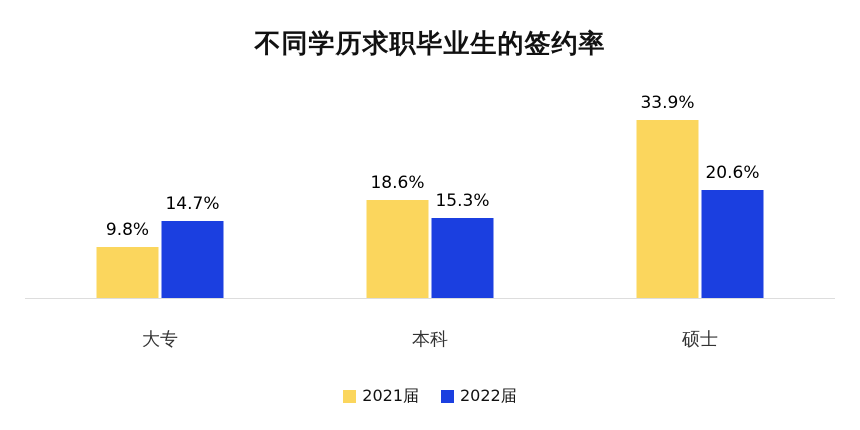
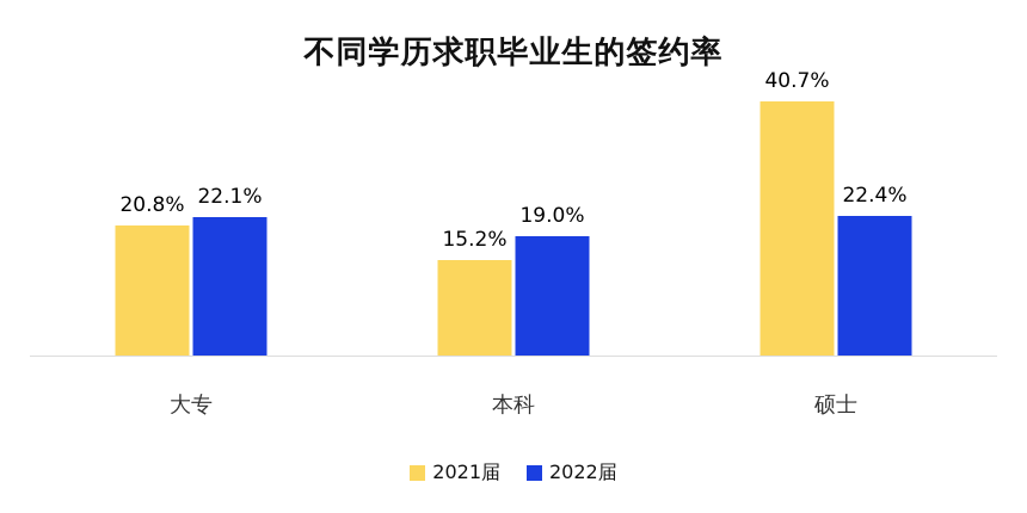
2021届/大专: 9.8% -> 20.8%
2022届/大专: 14.7% -> 22.1%
2021届/本科: 18.6% -> 15.2%
2022届/本科: 15.3% -> 19.0%
2021届/硕士: 33.9% -> 40.7%
2022届/硕士: 20.6% -> 22.4%
